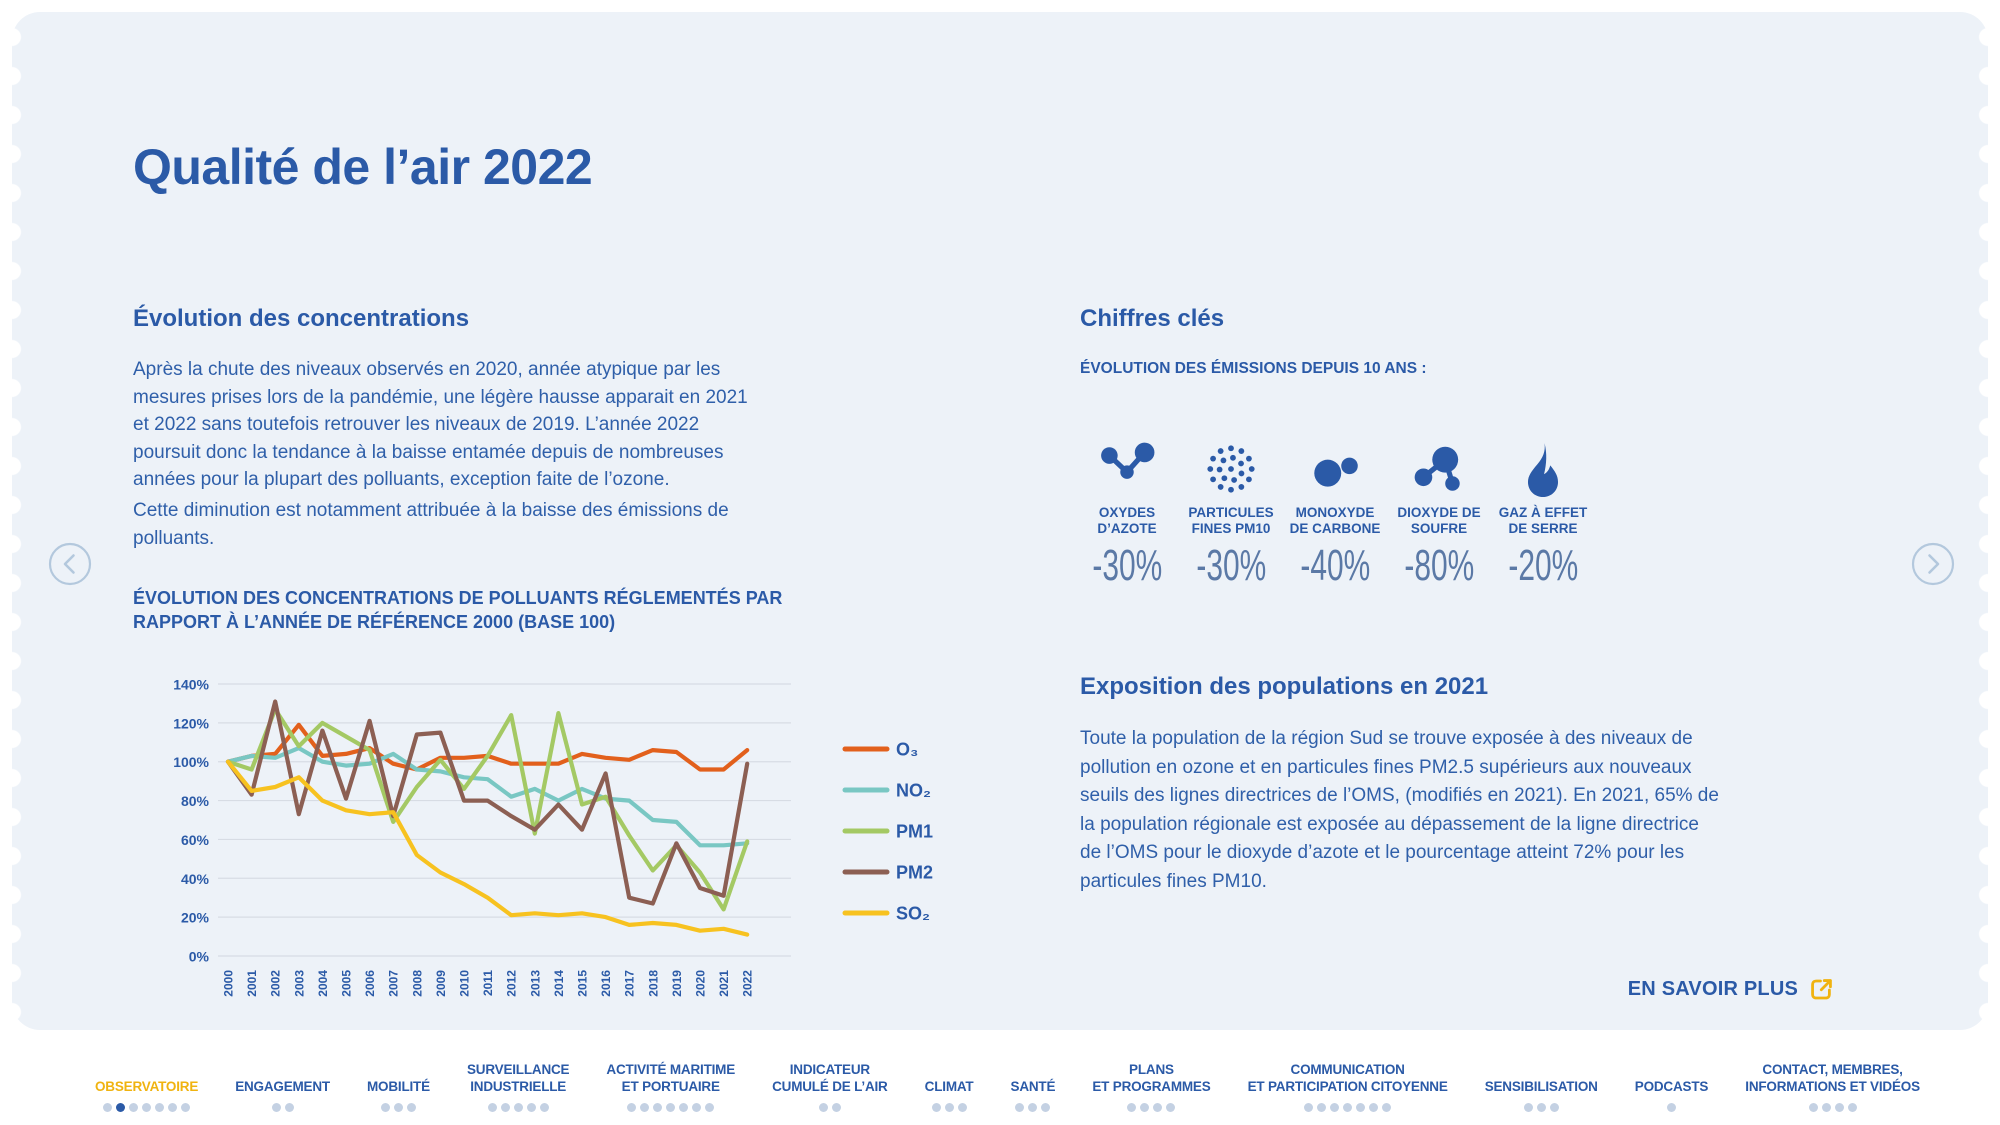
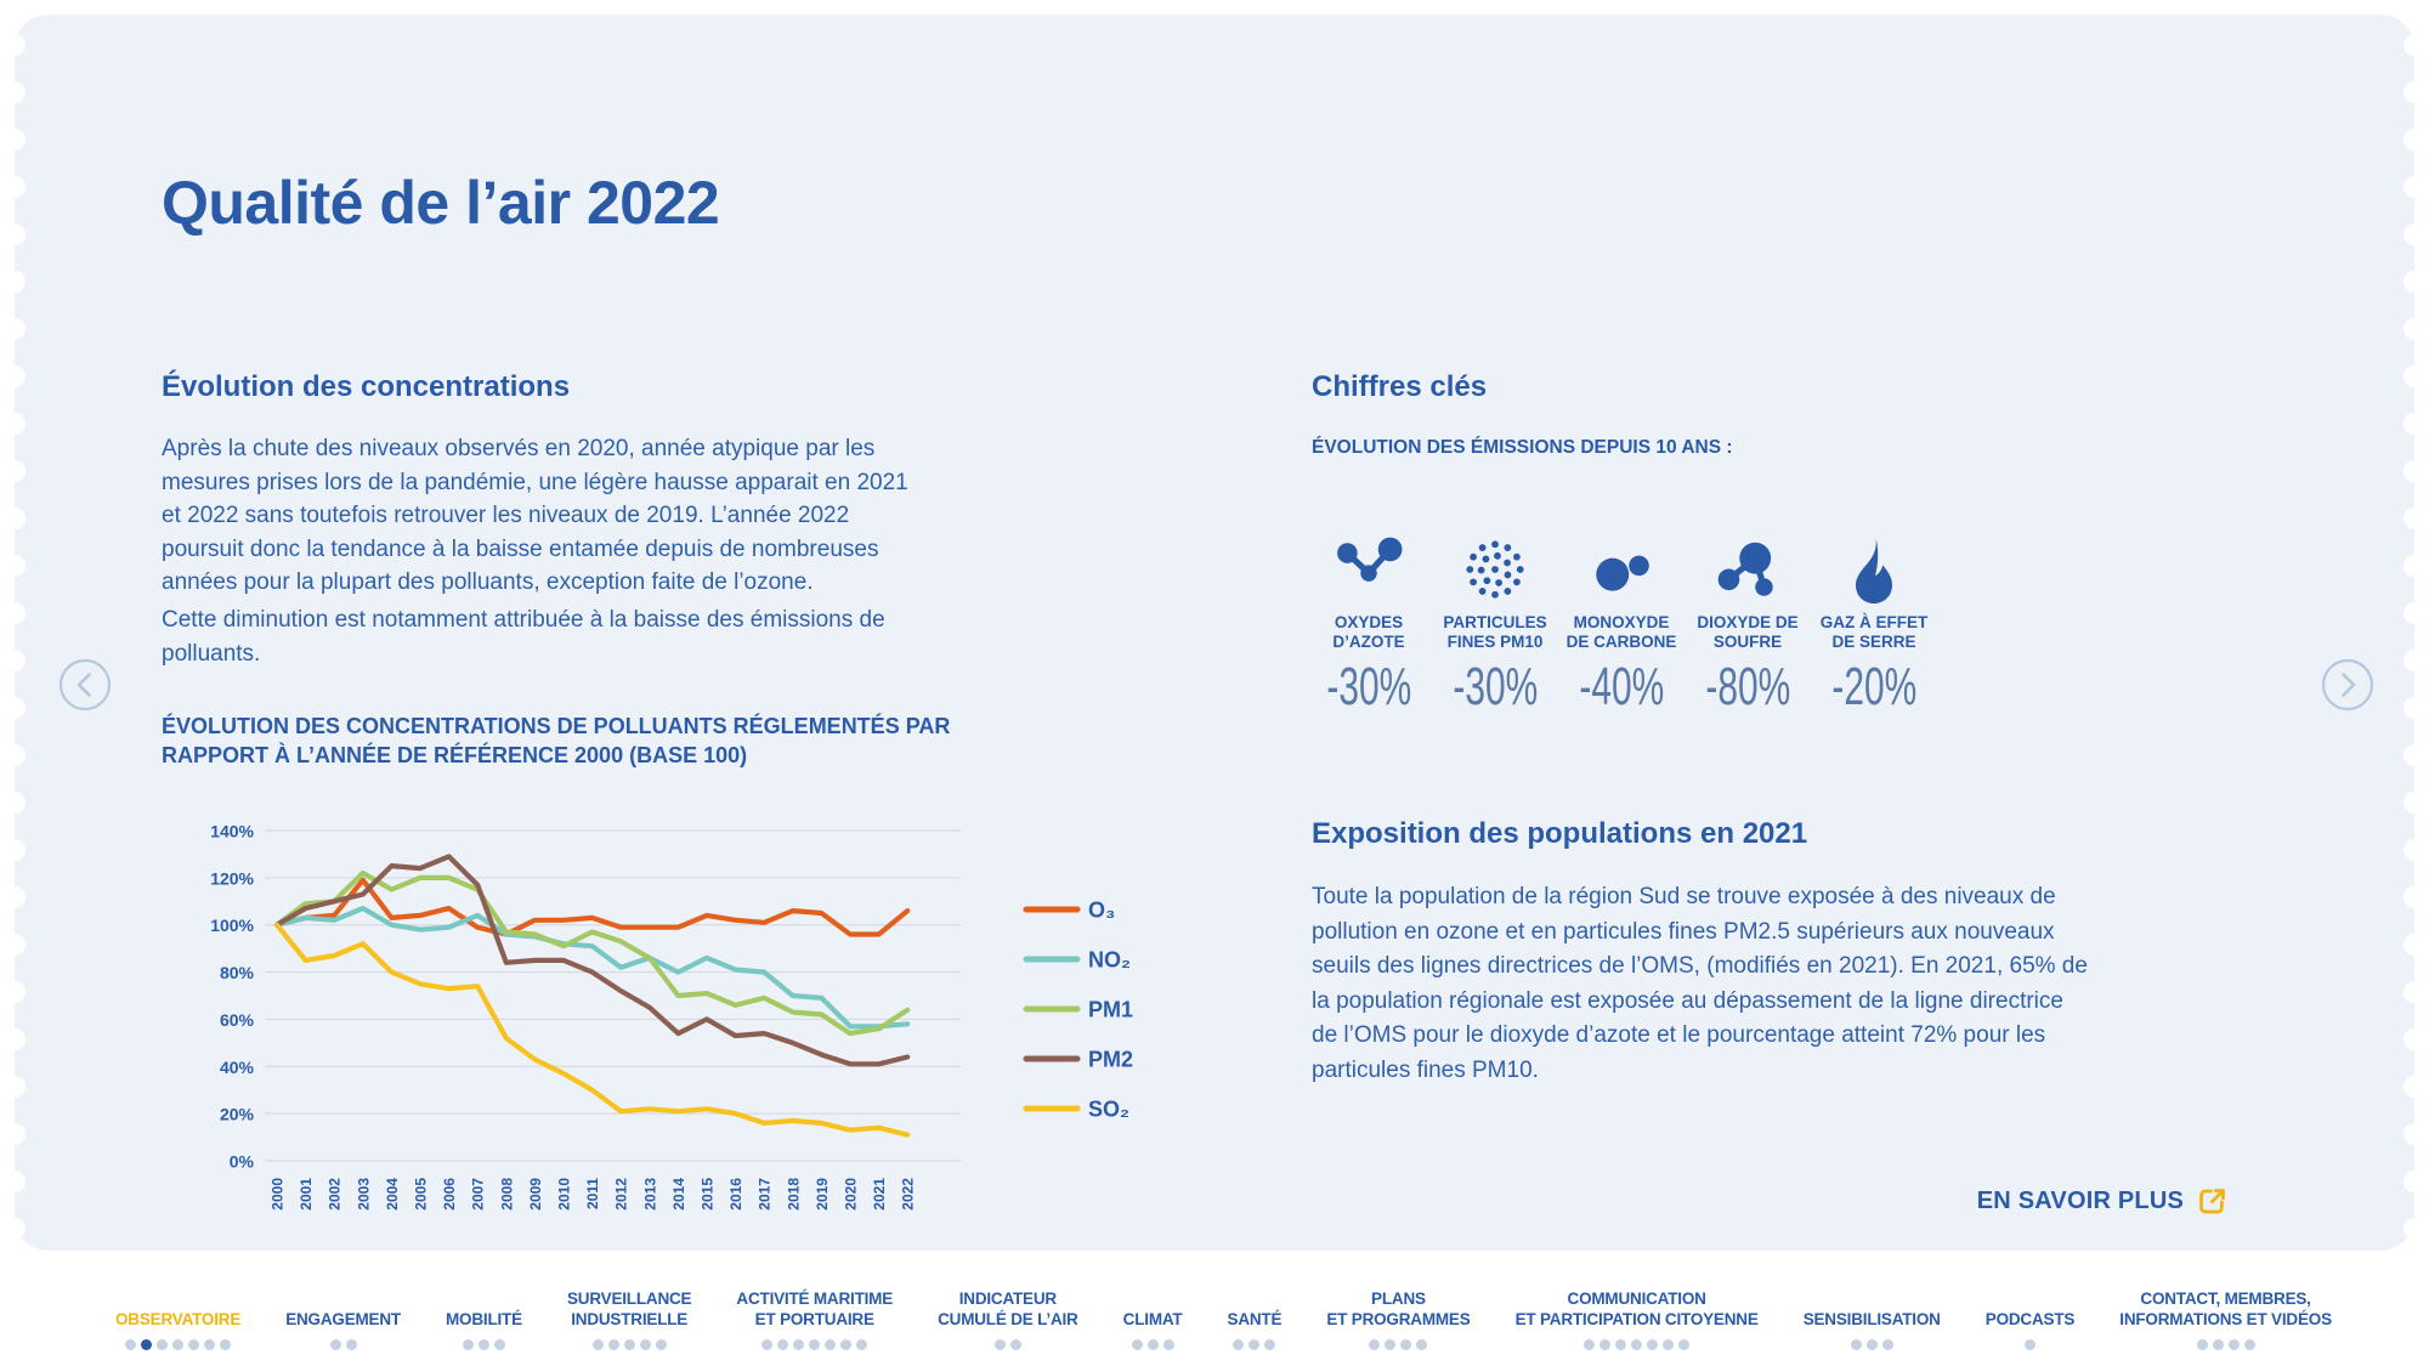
PM10/2001: 96% -> 109%
PM2.5/2001: 83% -> 107%
PM10/2002: 127% -> 110%
PM2.5/2002: 131% -> 110%
PM10/2003: 108% -> 122%
PM2.5/2003: 73% -> 113%
PM10/2004: 120% -> 115%
PM2.5/2004: 116% -> 125%
PM10/2005: 113% -> 120%
PM2.5/2005: 81% -> 124%
PM10/2006: 106% -> 120%
PM2.5/2006: 121% -> 129%
PM10/2007: 69% -> 115%
PM2.5/2007: 72% -> 117%
PM10/2008: 87% -> 97%
PM2.5/2008: 114% -> 84%
PM10/2009: 101% -> 96%
PM2.5/2009: 115% -> 85%
PM10/2010: 86% -> 91%
PM2.5/2010: 80% -> 85%
PM10/2011: 103% -> 97%
PM10/2012: 124% -> 93%
PM10/2013: 63% -> 86%
PM10/2014: 125% -> 70%
PM2.5/2014: 78% -> 54%
PM10/2015: 78% -> 71%
PM2.5/2015: 65% -> 60%
PM10/2016: 82% -> 66%
PM2.5/2016: 94% -> 53%
PM10/2017: 62% -> 69%
PM2.5/2017: 30% -> 54%
PM10/2018: 44% -> 63%
PM2.5/2018: 27% -> 50%
PM10/2019: 57% -> 62%
PM2.5/2019: 58% -> 45%
PM10/2020: 43% -> 54%
PM2.5/2020: 35% -> 41%
PM10/2021: 24% -> 56%
PM2.5/2021: 31% -> 41%
PM10/2022: 59% -> 64%
PM2.5/2022: 99% -> 44%
